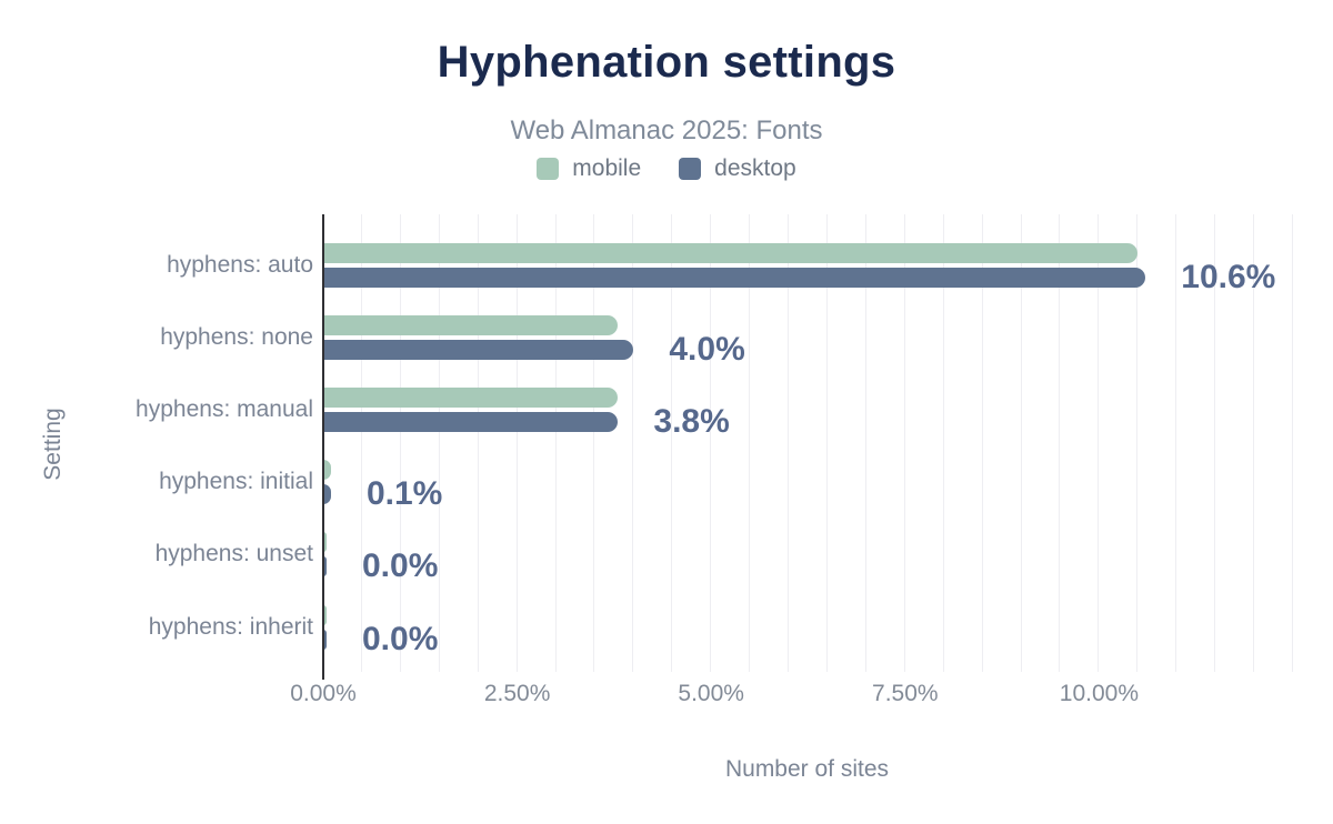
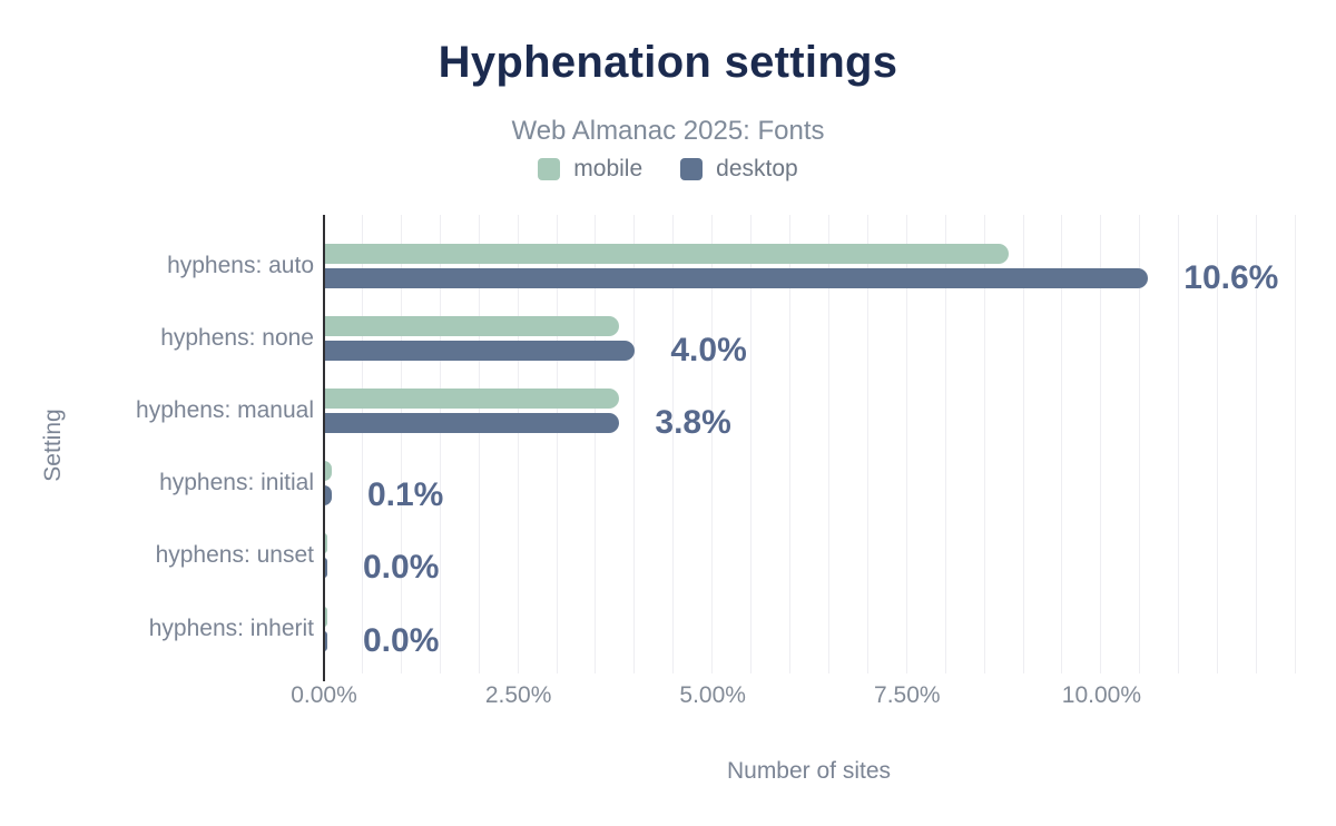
mobile/hyphens: auto: 10.5% -> 8.8%
